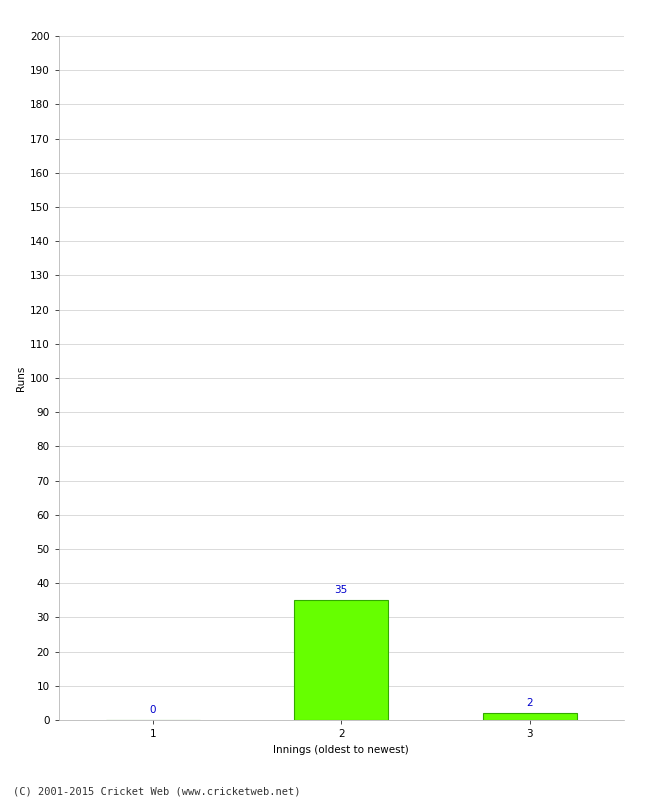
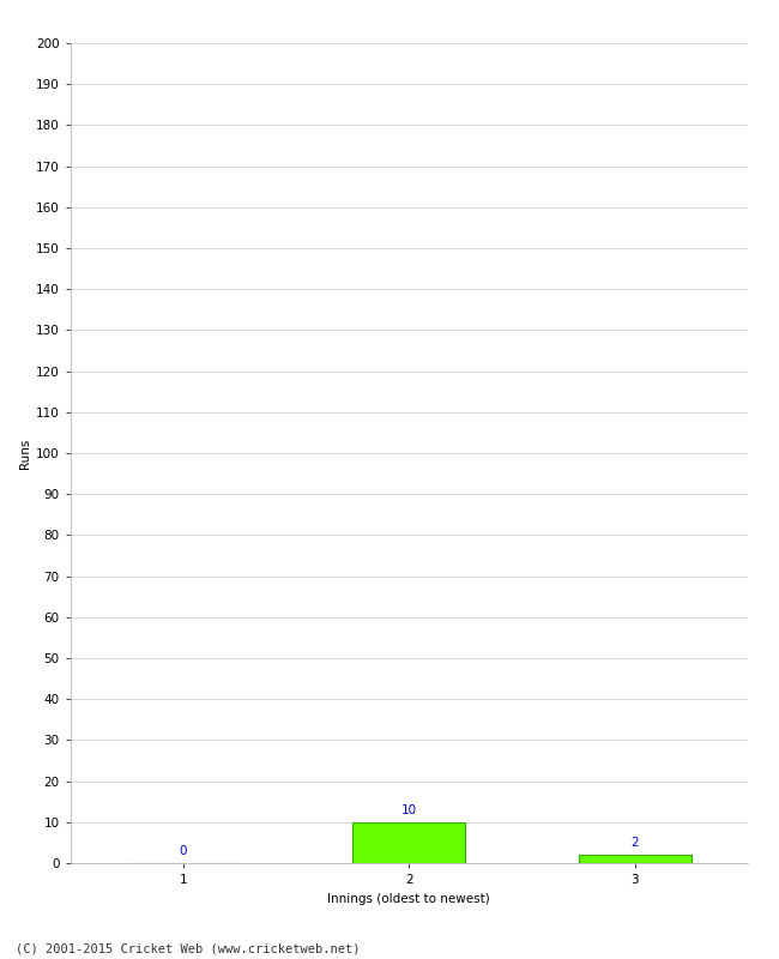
2: 35 -> 10
